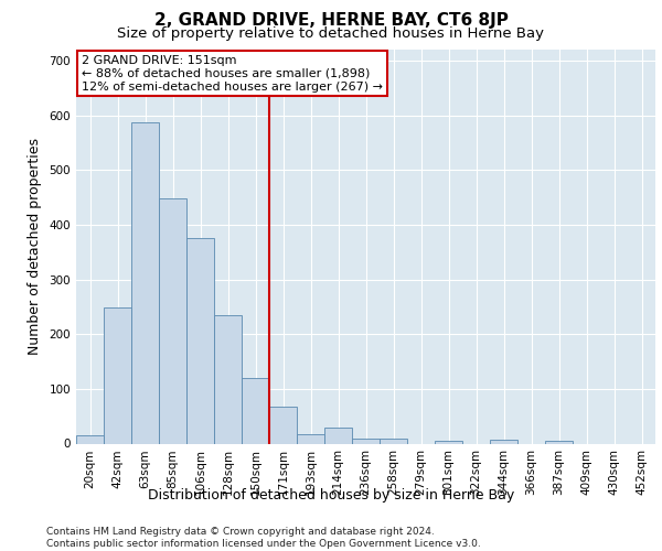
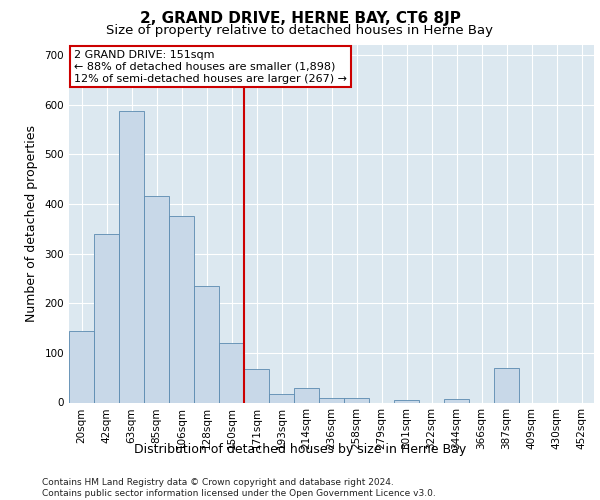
20sqm: 15 -> 145
42sqm: 248 -> 340
85sqm: 448 -> 415
387sqm: 6 -> 70
